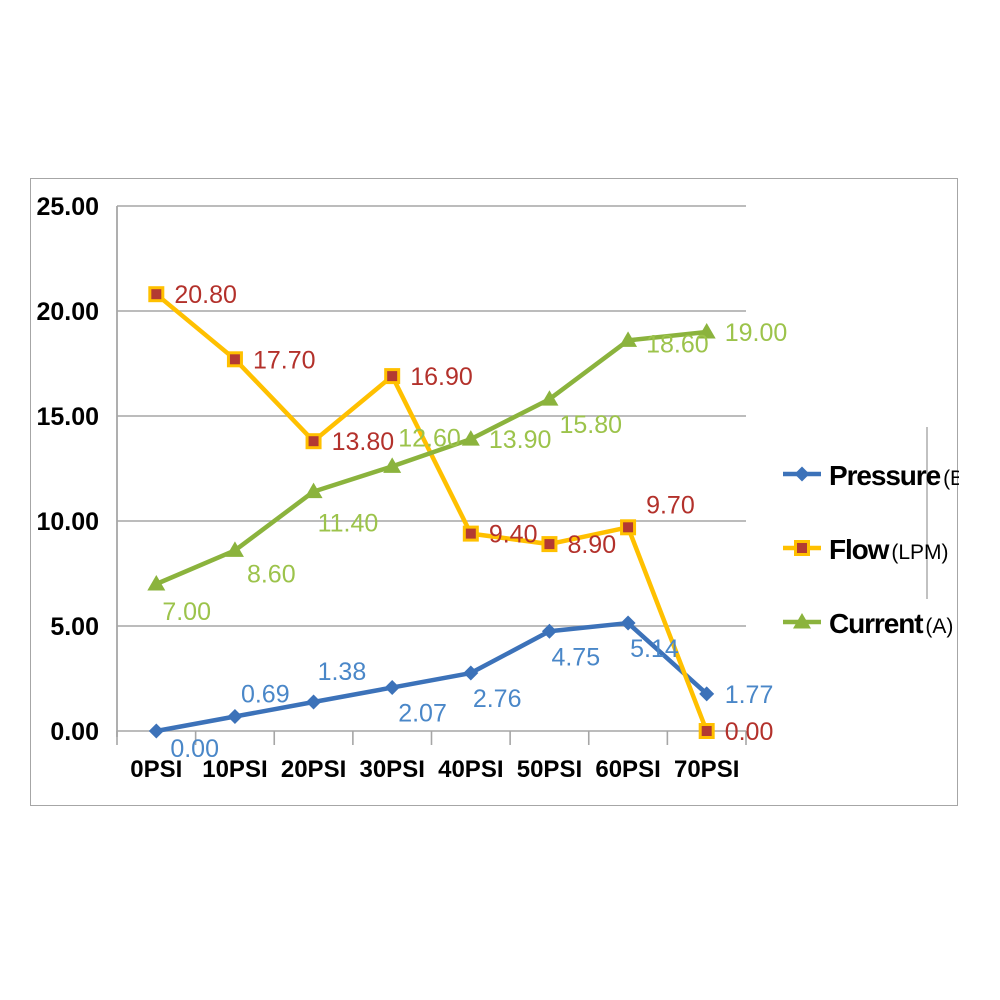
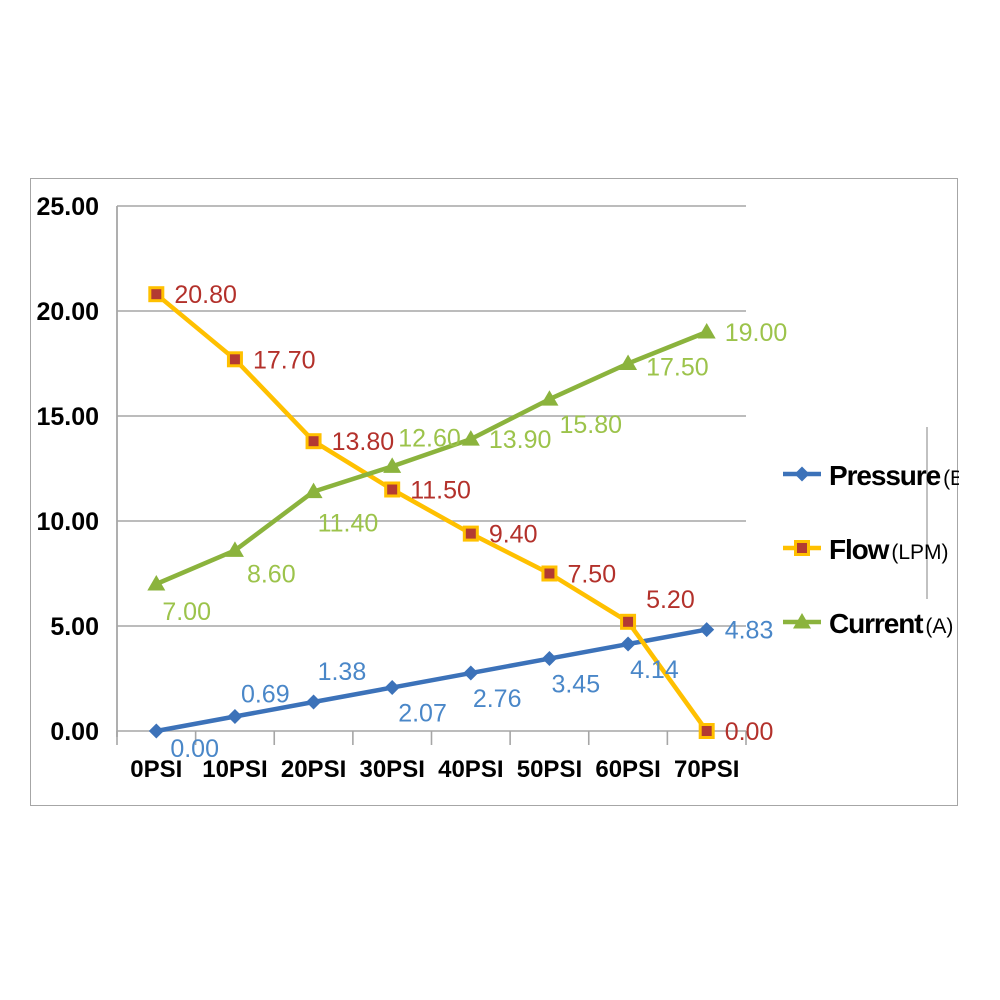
Flow/30PSI: 16.90 -> 11.50
Pressure/50PSI: 4.75 -> 3.45
Flow/50PSI: 8.90 -> 7.50
Pressure/60PSI: 5.14 -> 4.14
Flow/60PSI: 9.70 -> 5.20
Current/60PSI: 18.60 -> 17.50
Pressure/70PSI: 1.77 -> 4.83
